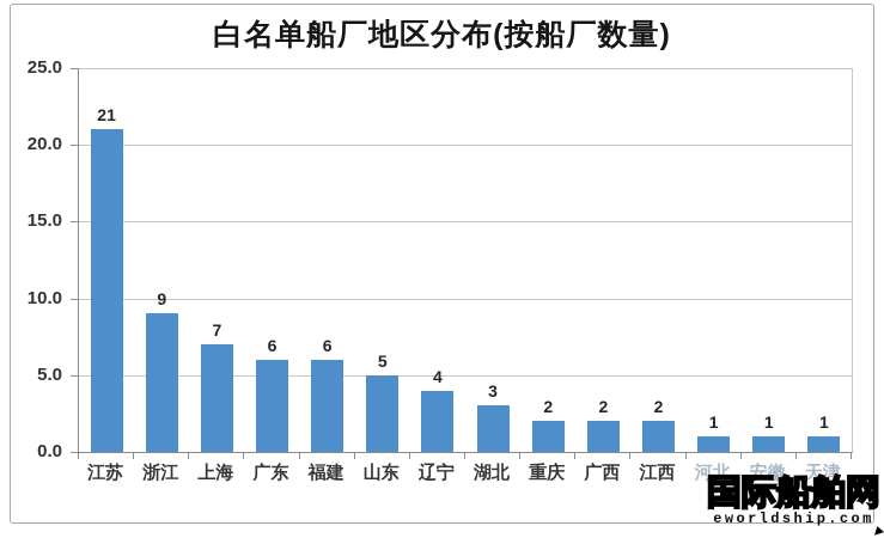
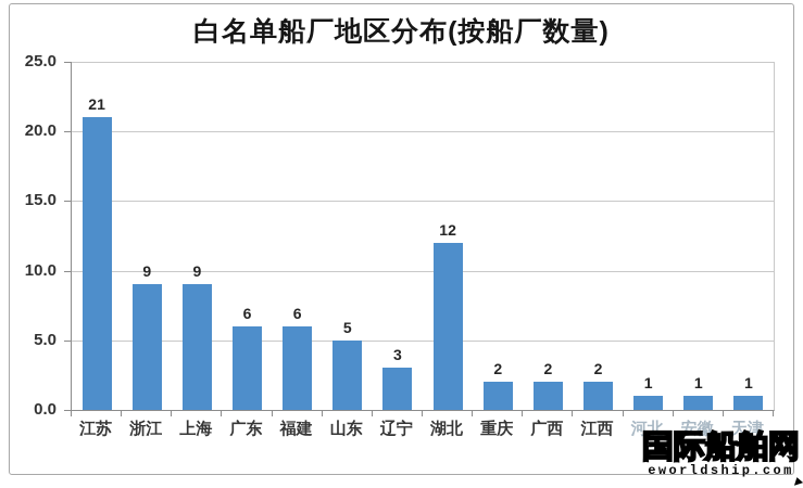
上海: 7 -> 9
辽宁: 4 -> 3
湖北: 3 -> 12
